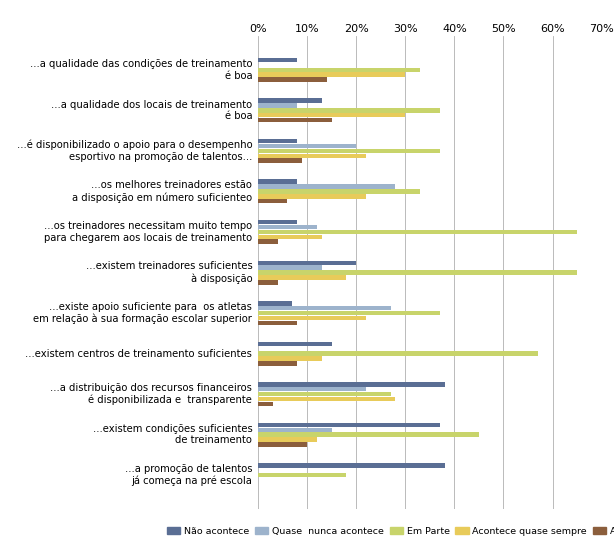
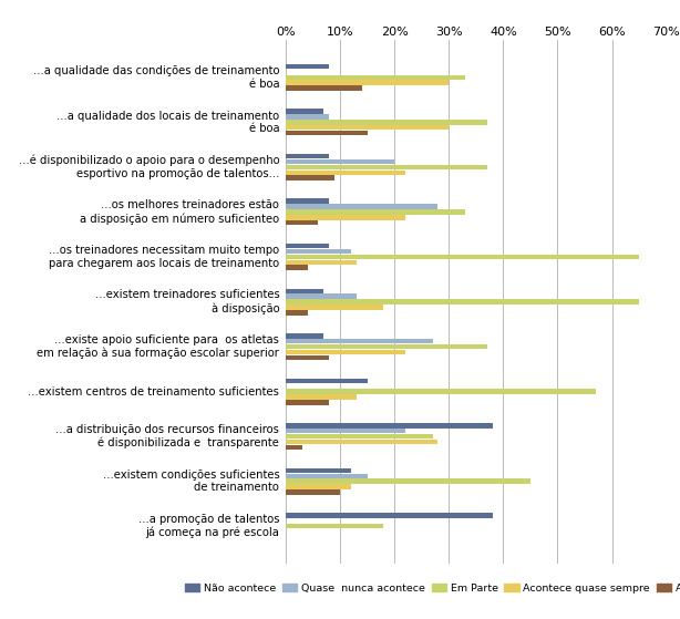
Não acontece/...a qualidade dos locais de treinamento é boa: 13% -> 7%
Não acontece/...existem treinadores suficientes à disposição: 20% -> 7%
Não acontece/...existem condições suficientes de treinamento: 37% -> 12%
